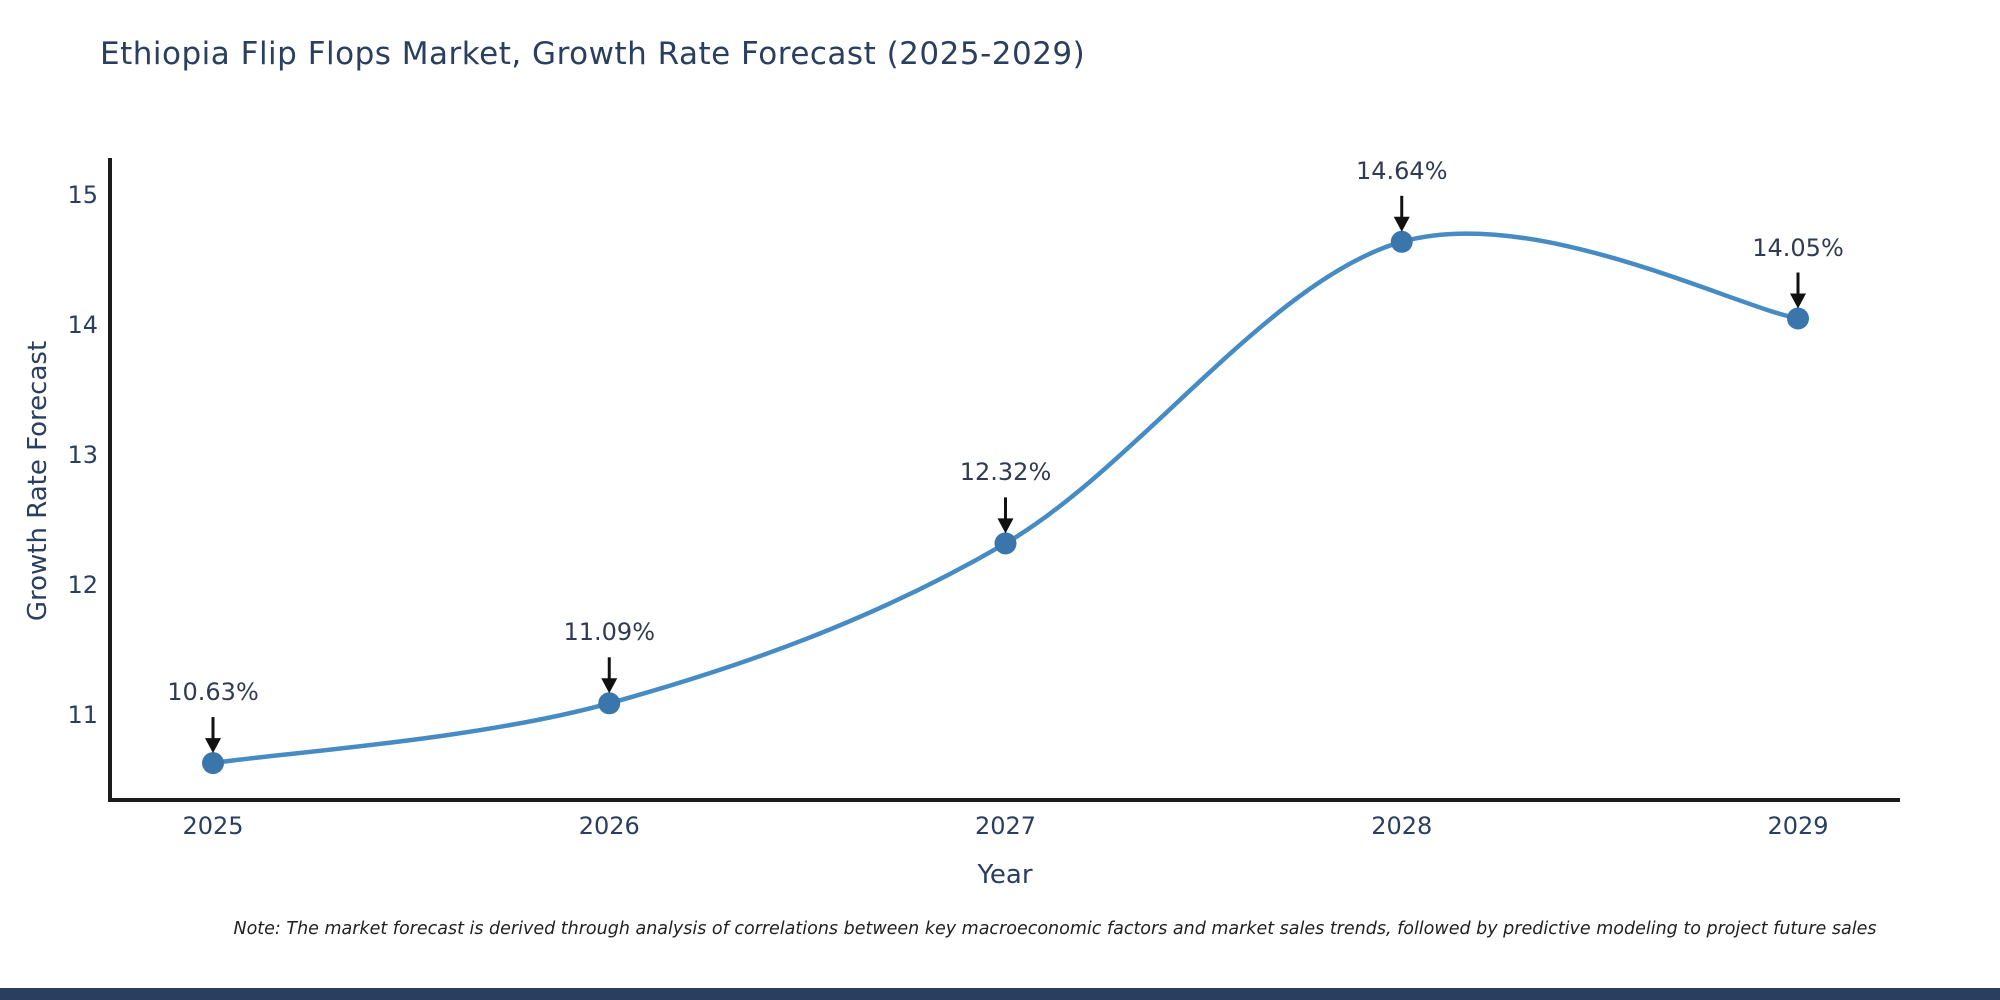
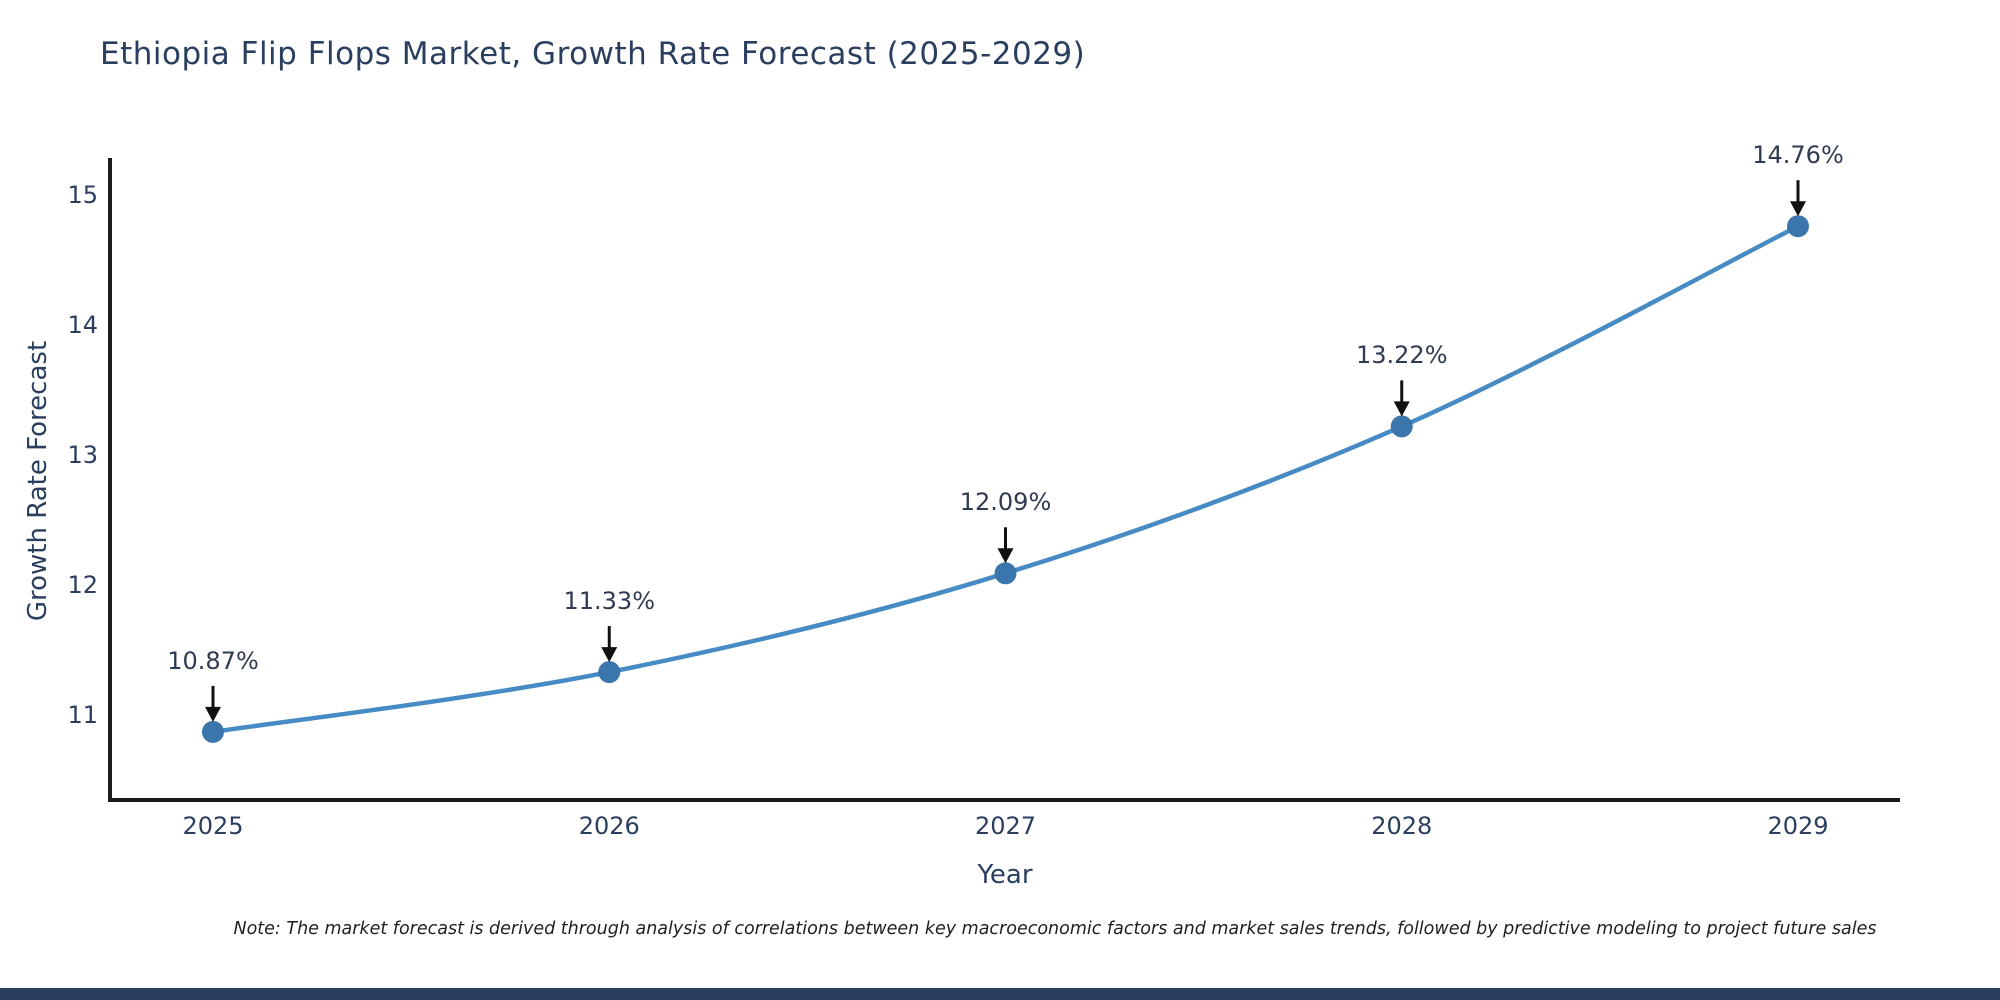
2025: 10.63% -> 10.87%
2026: 11.09% -> 11.33%
2027: 12.32% -> 12.09%
2028: 14.64% -> 13.22%
2029: 14.05% -> 14.76%
